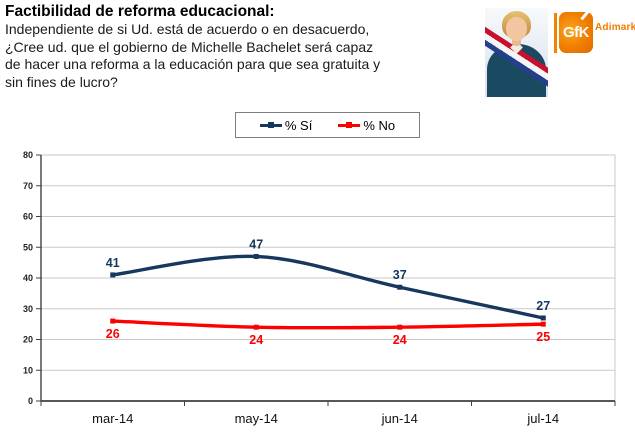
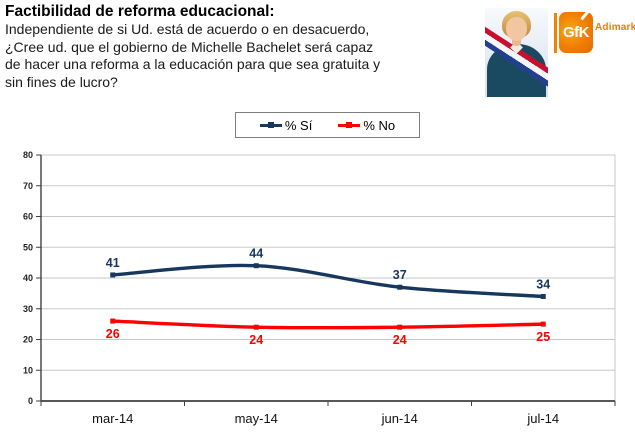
% Sí/may-14: 47 -> 44
% Sí/jul-14: 27 -> 34
